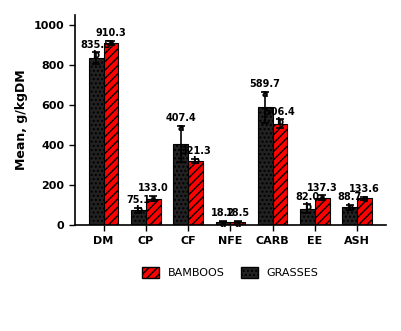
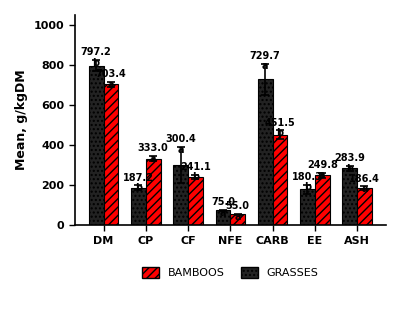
GRASSES/DM: 835.5 -> 797.2
BAMBOOS/DM: 910.3 -> 703.4
GRASSES/CP: 75.1 -> 187.2
BAMBOOS/CP: 133.0 -> 333.0
GRASSES/CF: 407.4 -> 300.4
BAMBOOS/CF: 321.3 -> 241.1
GRASSES/NFE: 18 -> 75
BAMBOOS/NFE: 18 -> 55
GRASSES/CARB: 589.7 -> 729.7
BAMBOOS/CARB: 506.4 -> 451.5
GRASSES/EE: 82.0 -> 180.3
BAMBOOS/EE: 137.3 -> 249.8
GRASSES/ASH: 88.7 -> 283.9
BAMBOOS/ASH: 133.6 -> 186.4
